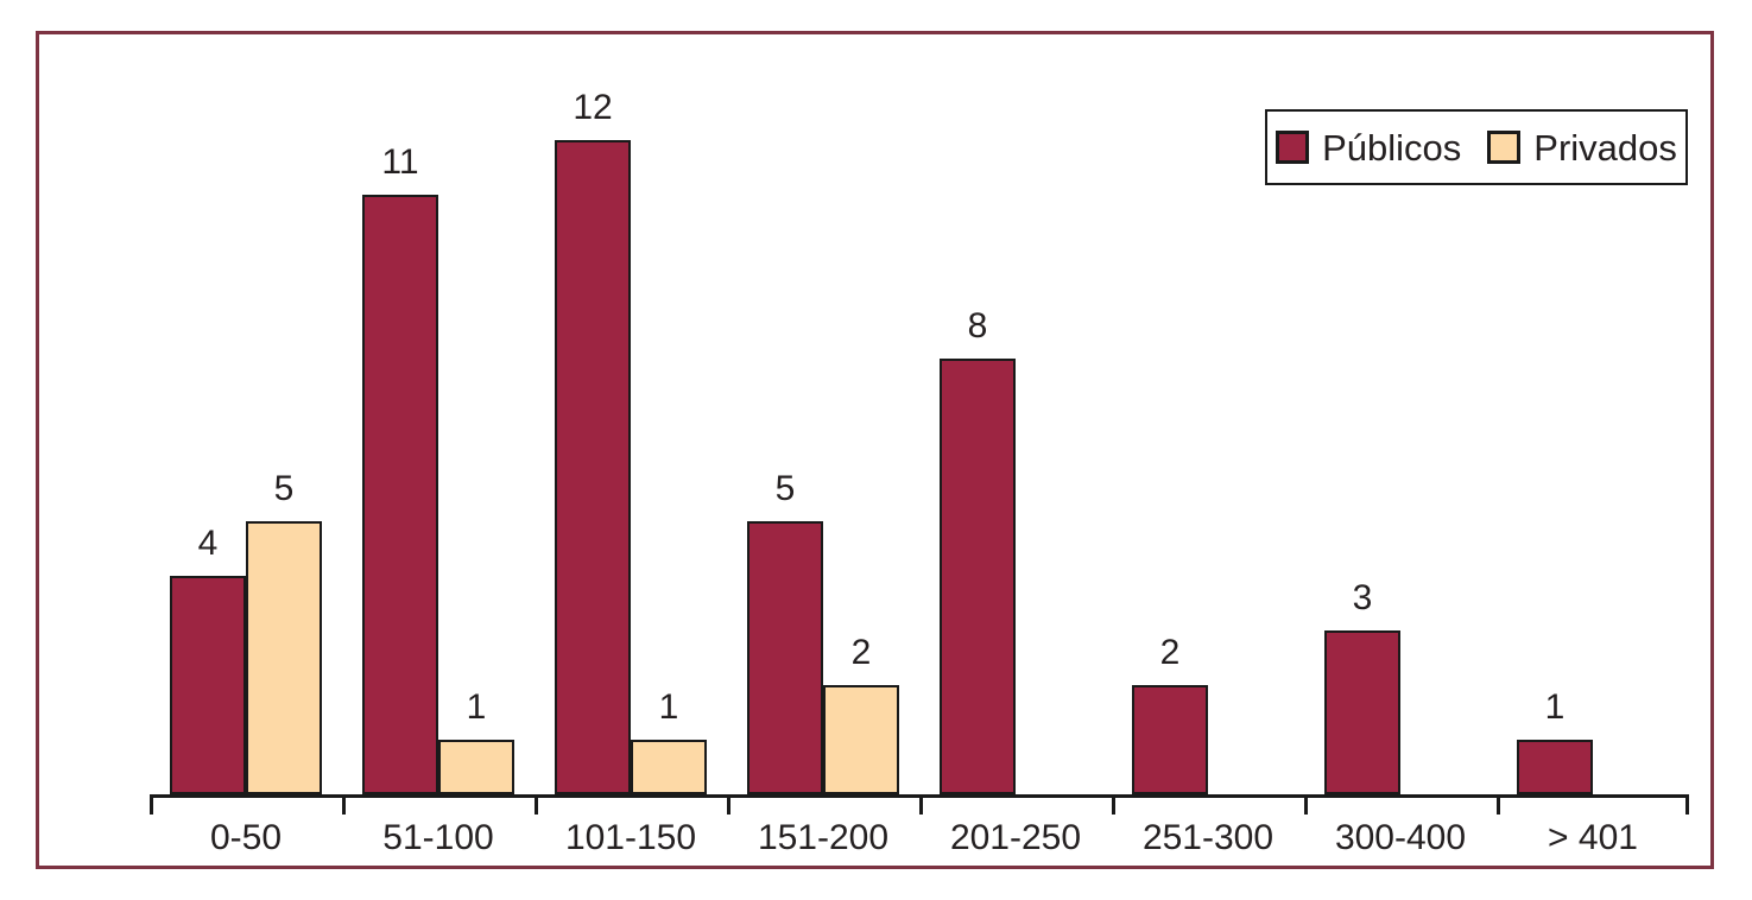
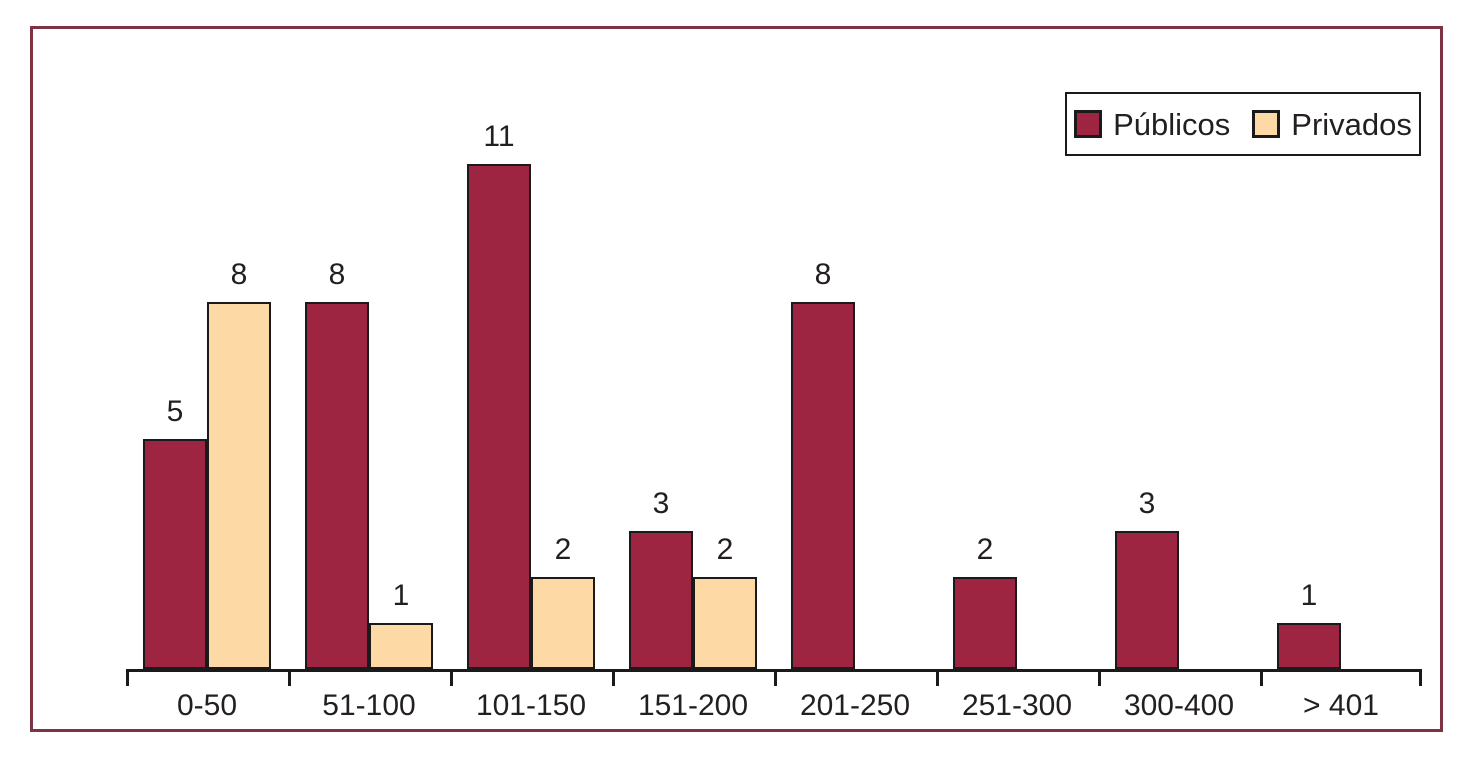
Públicos/0-50: 4 -> 5
Privados/0-50: 5 -> 8
Públicos/51-100: 11 -> 8
Públicos/101-150: 12 -> 11
Privados/101-150: 1 -> 2
Públicos/151-200: 5 -> 3
